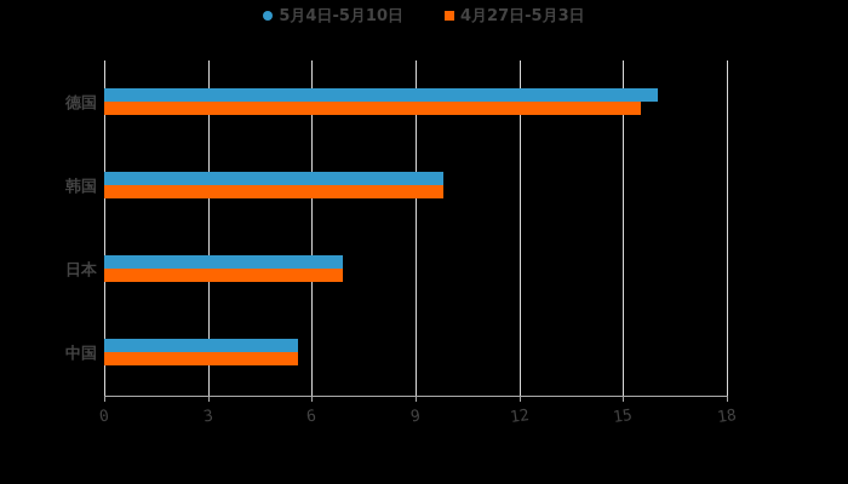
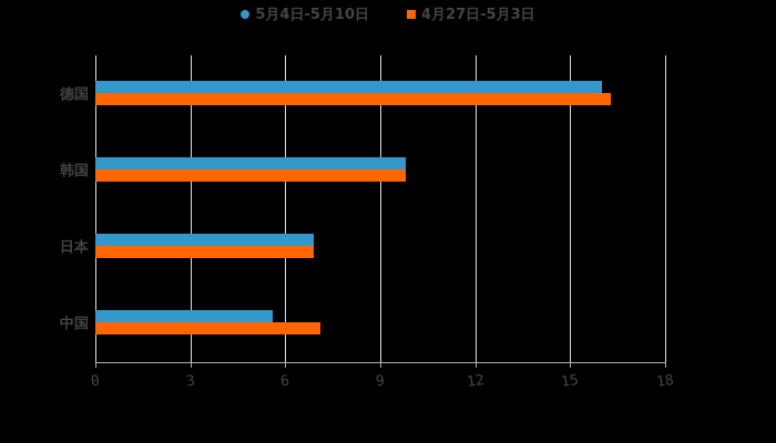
4月27日-5月3日/德国: 15.5 -> 16.3
4月27日-5月3日/中国: 5.6 -> 7.1
